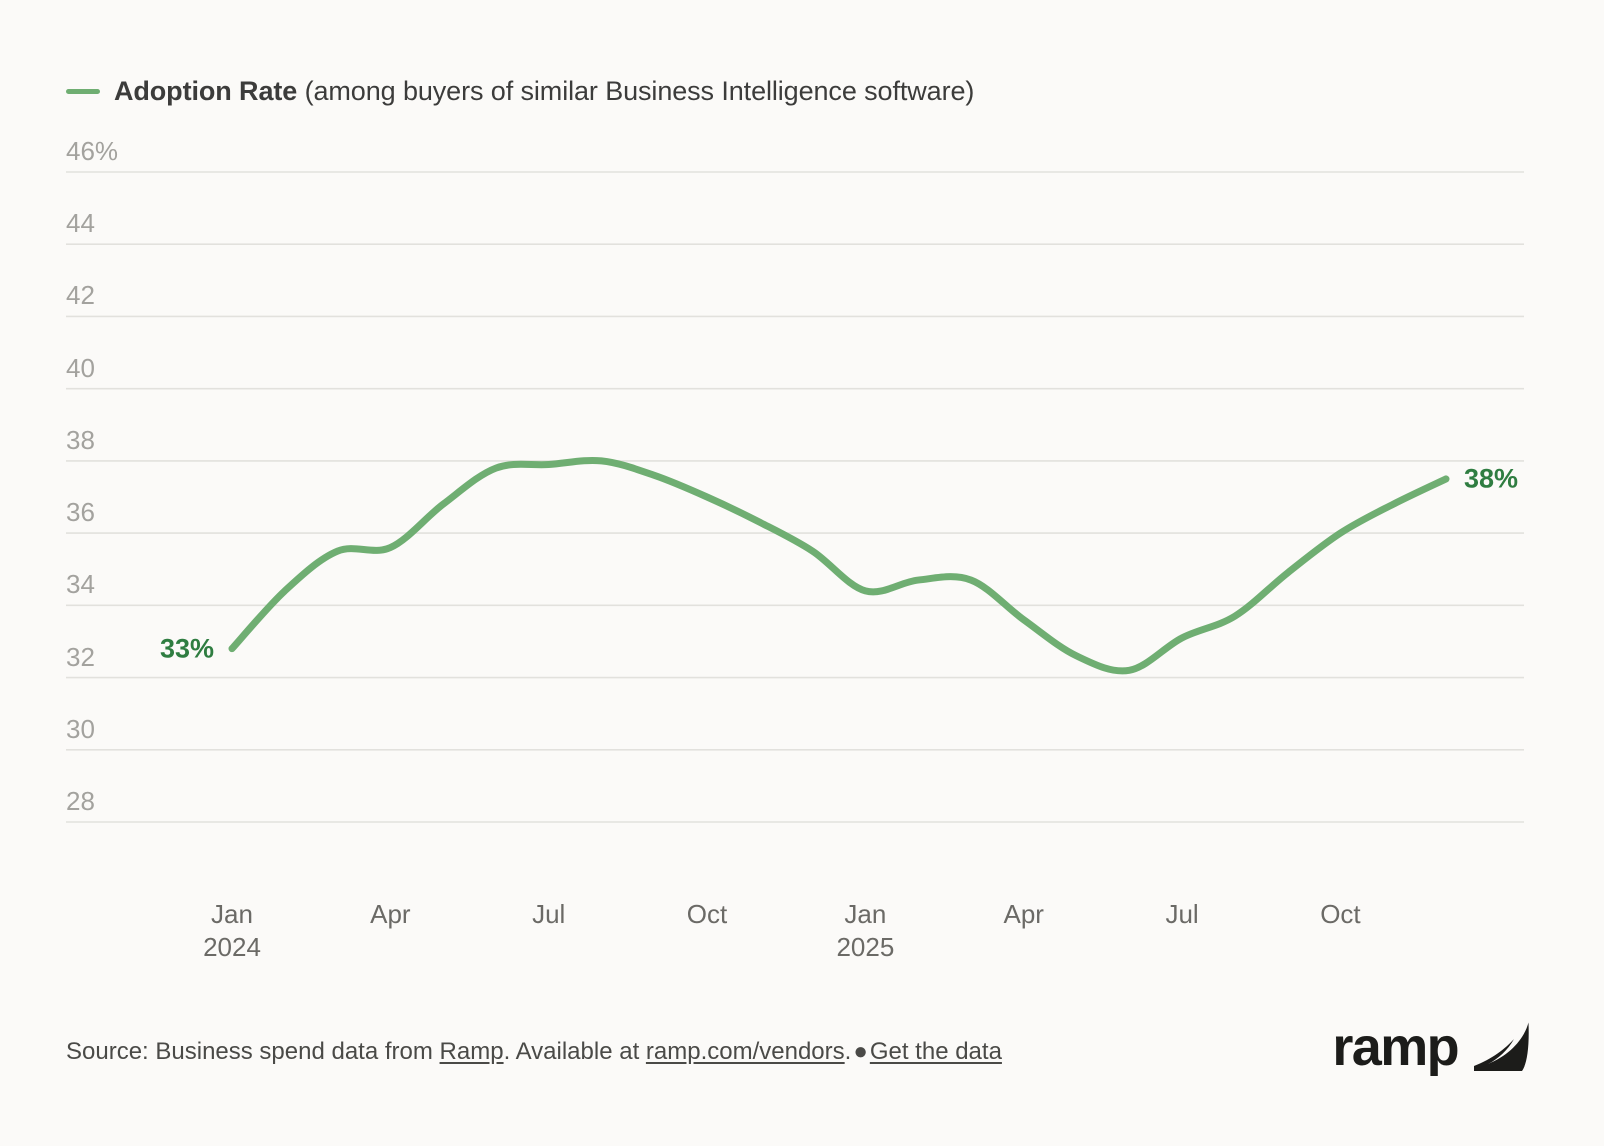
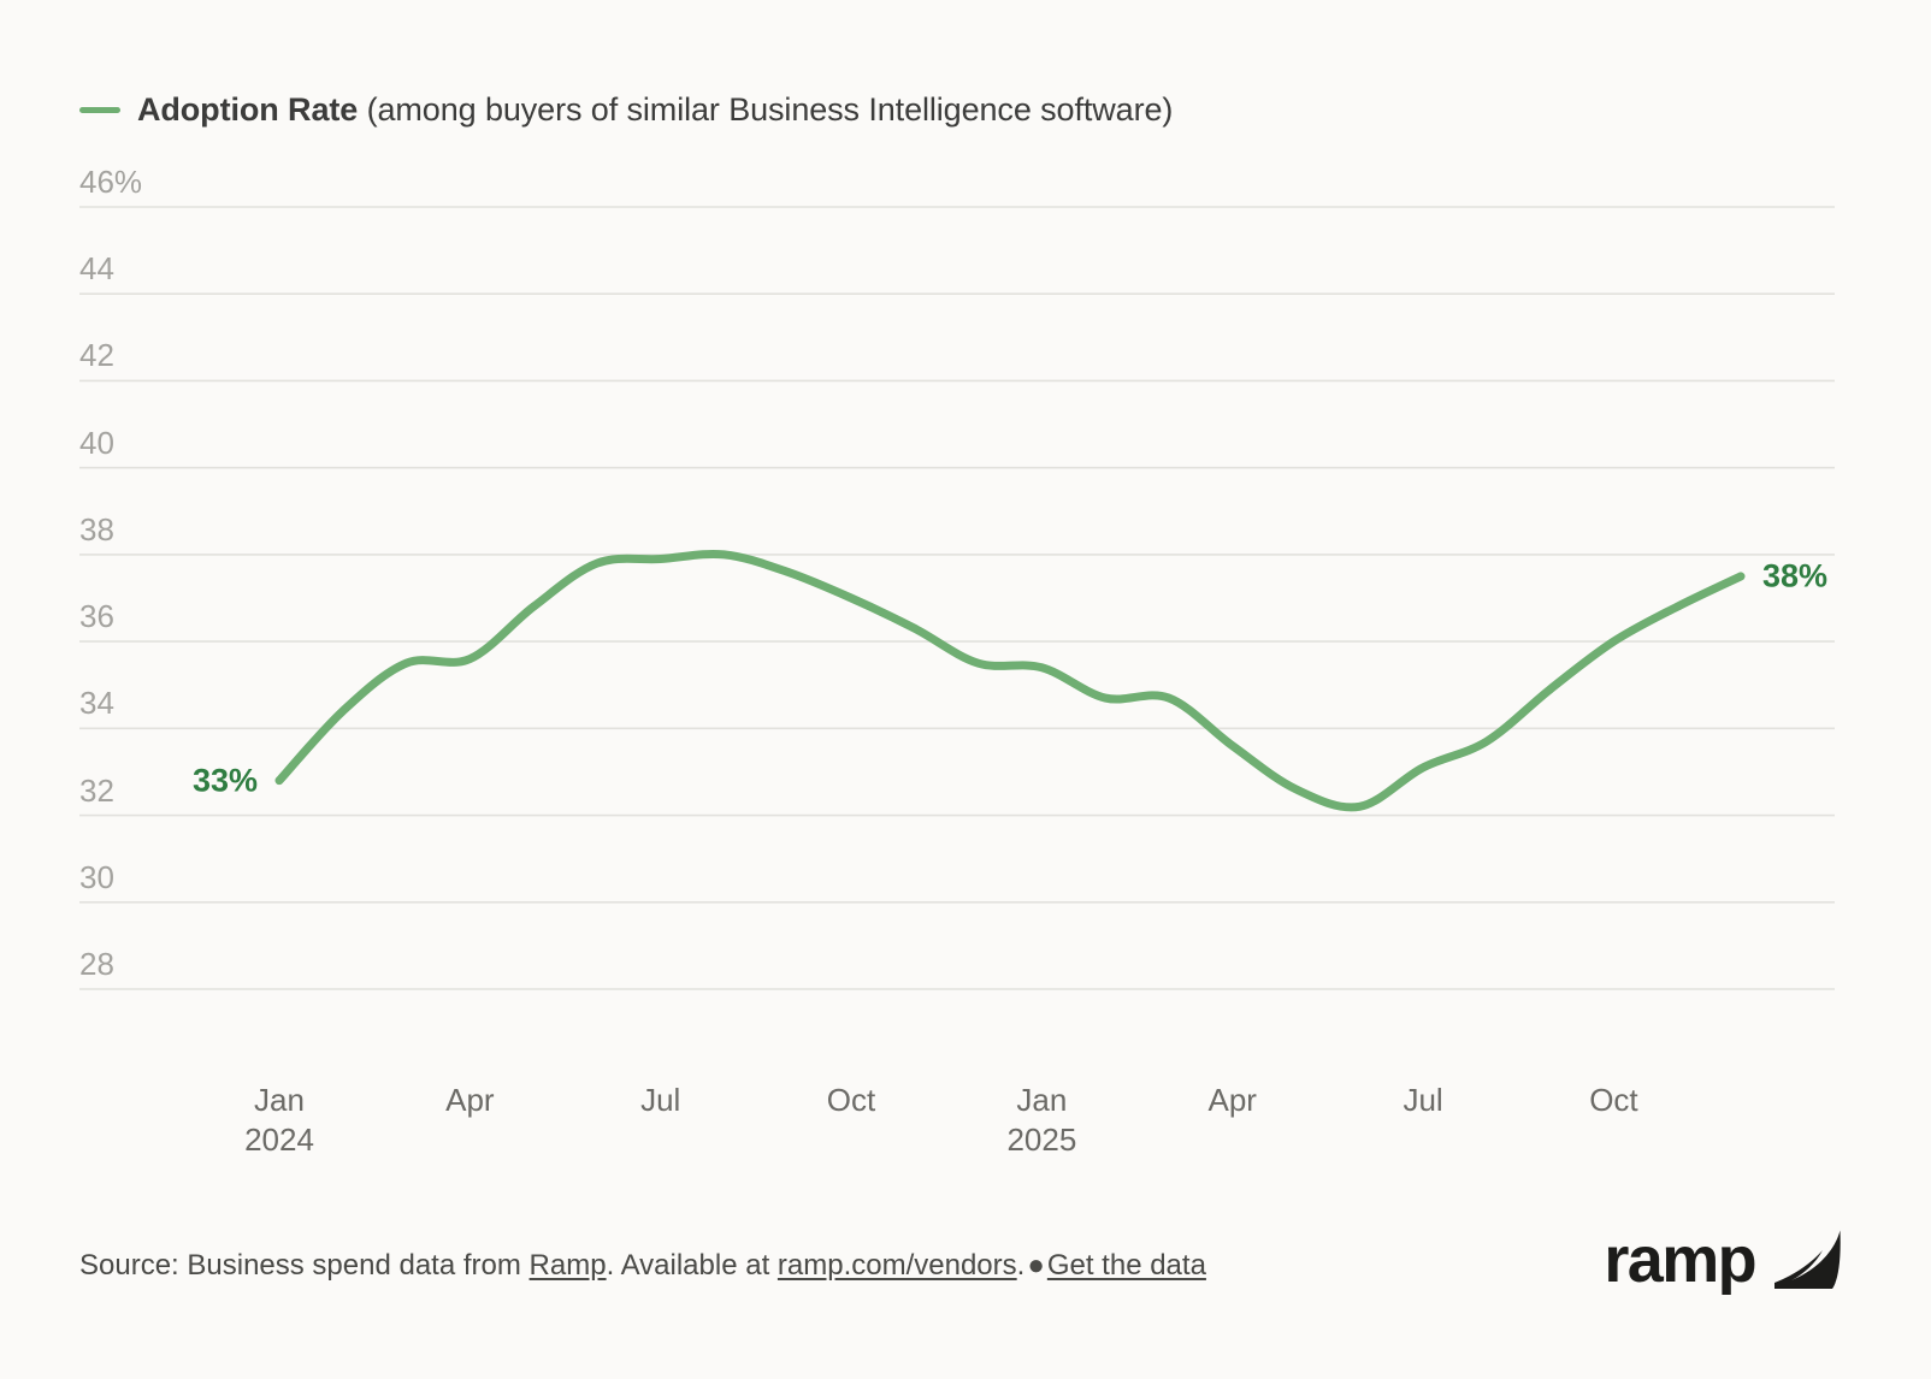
Jan 2025: 34.4% -> 35.4%
